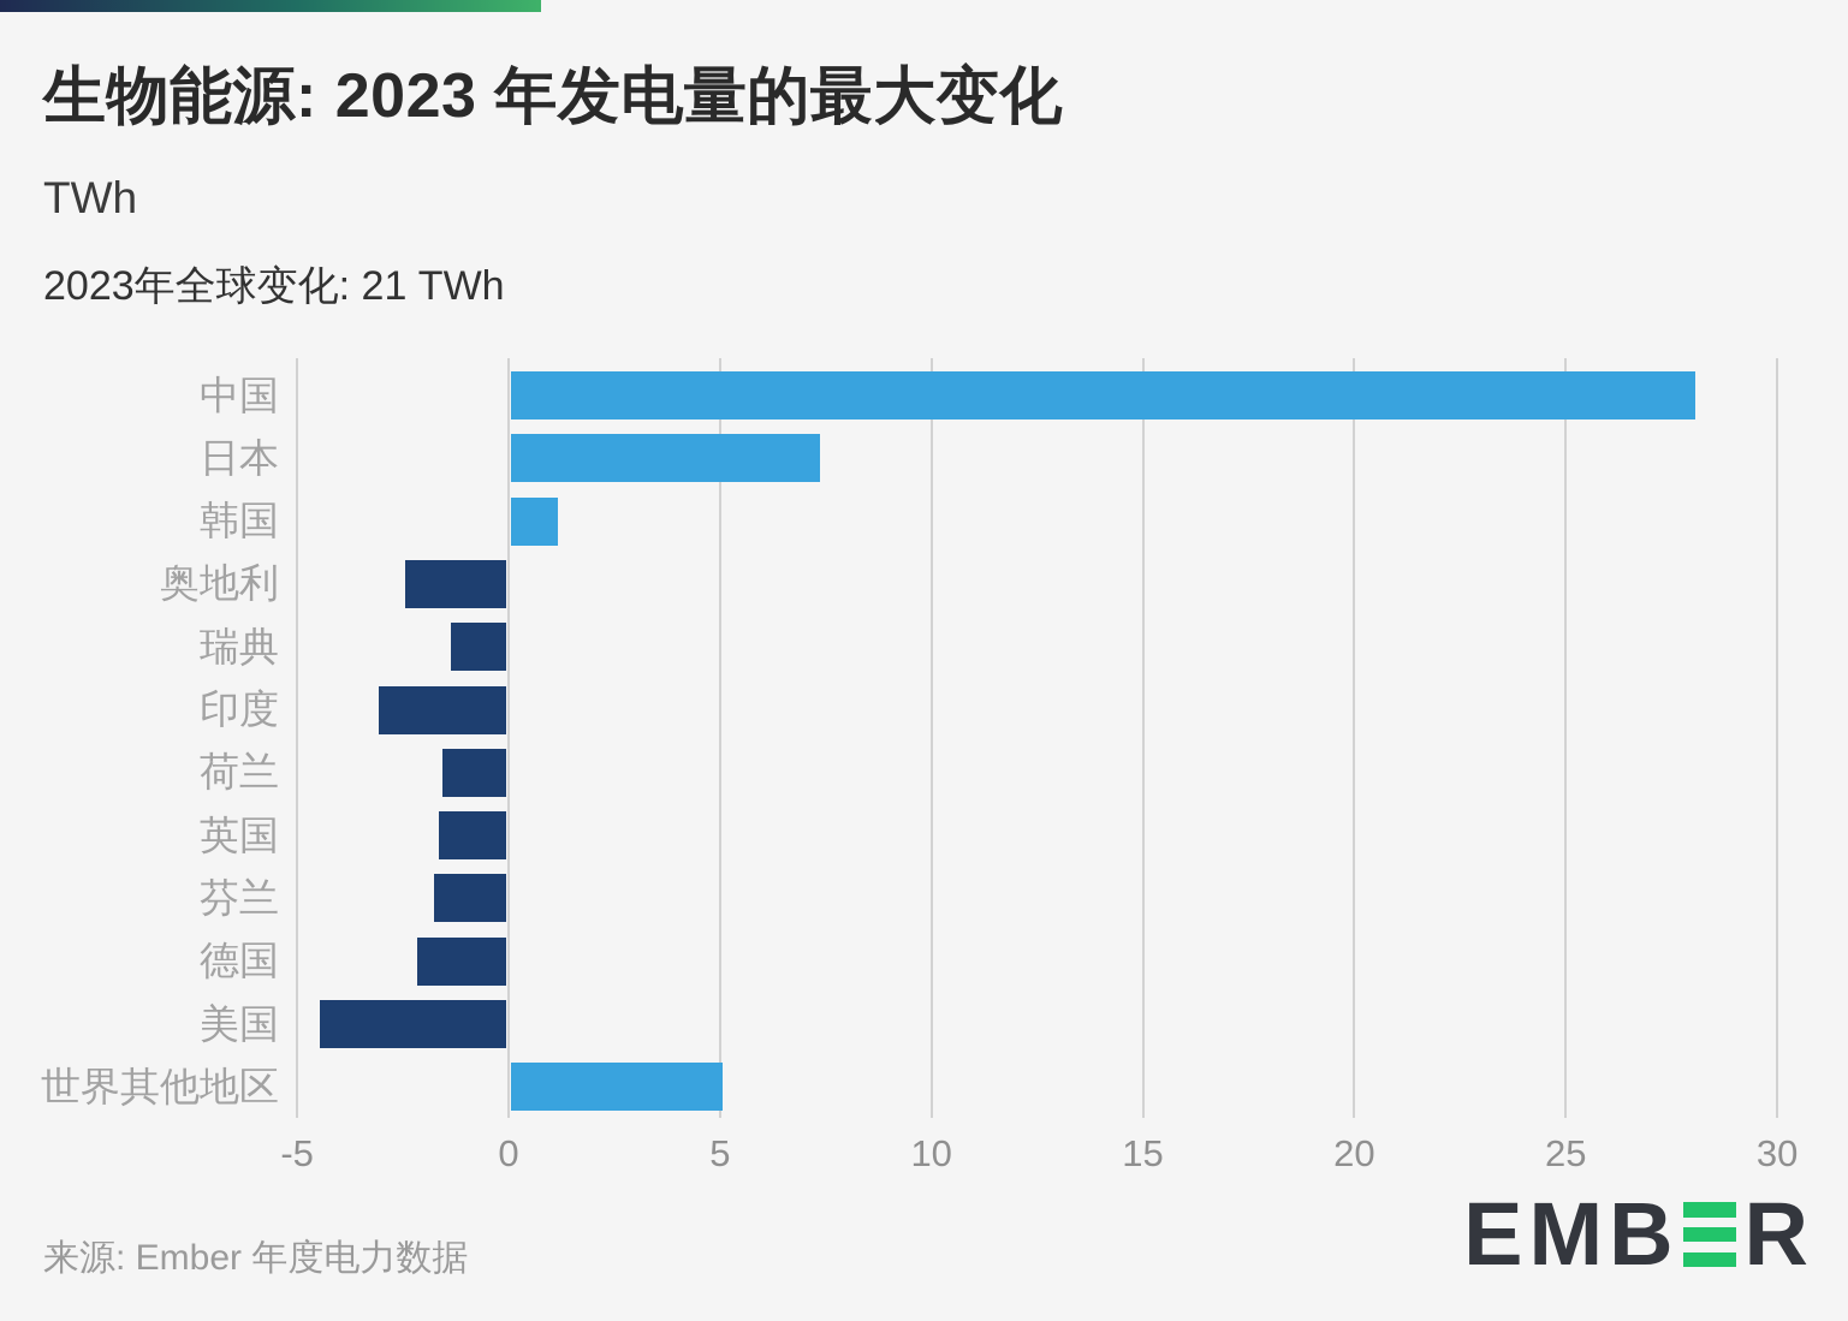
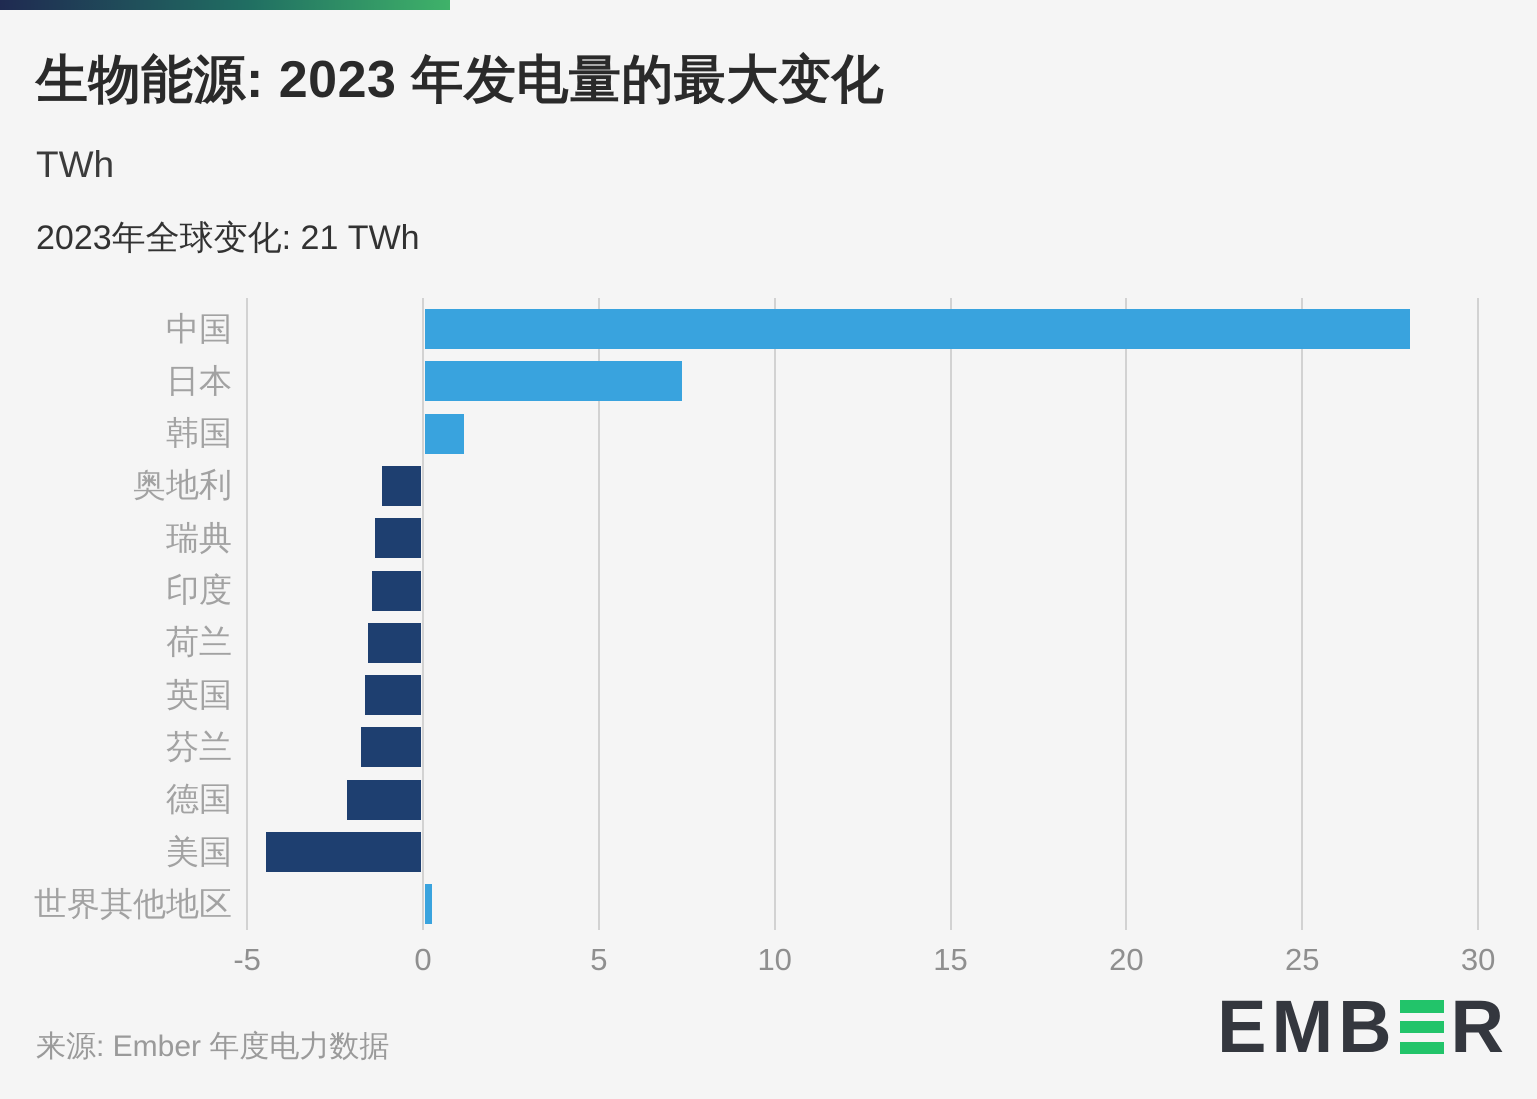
奥地利: -2.4 -> -1.1
印度: -3.0 -> -1.4
世界其他地区: 5.0 -> 0.2
